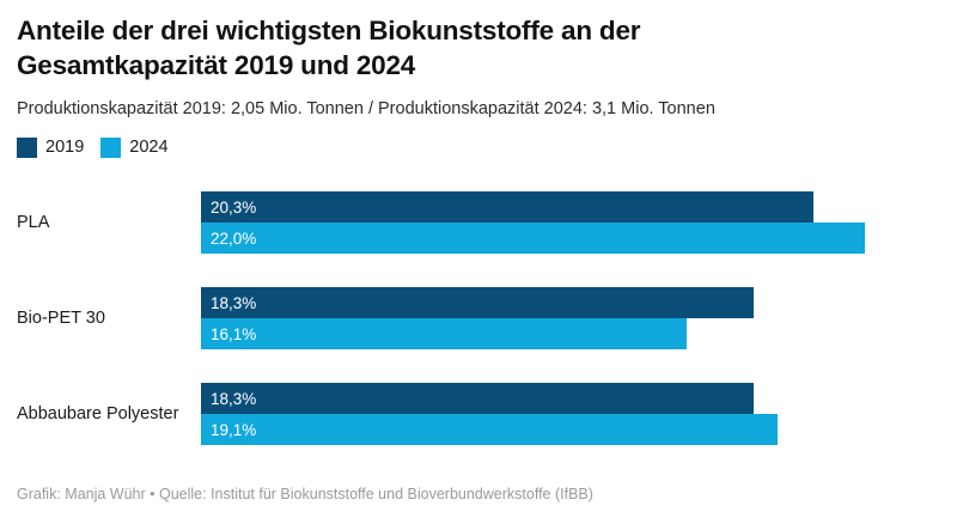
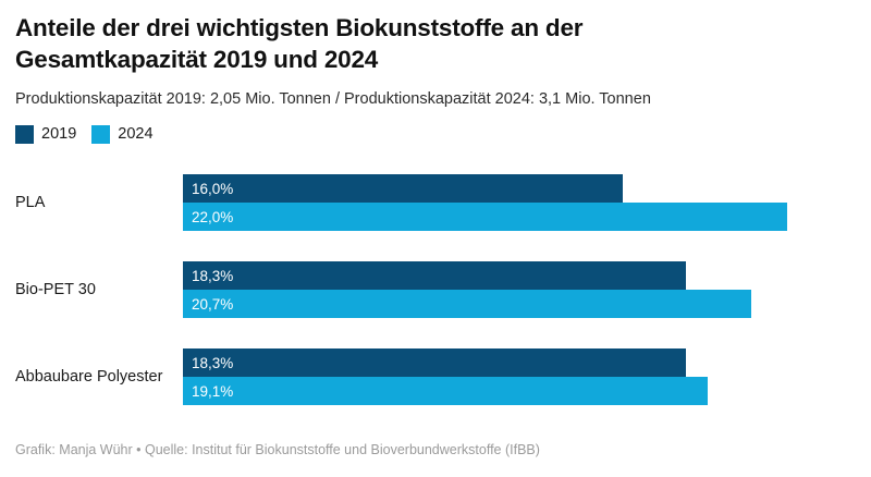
2019/PLA: 20,3% -> 16,0%
2024/Bio-PET 30: 16,1% -> 20,7%
